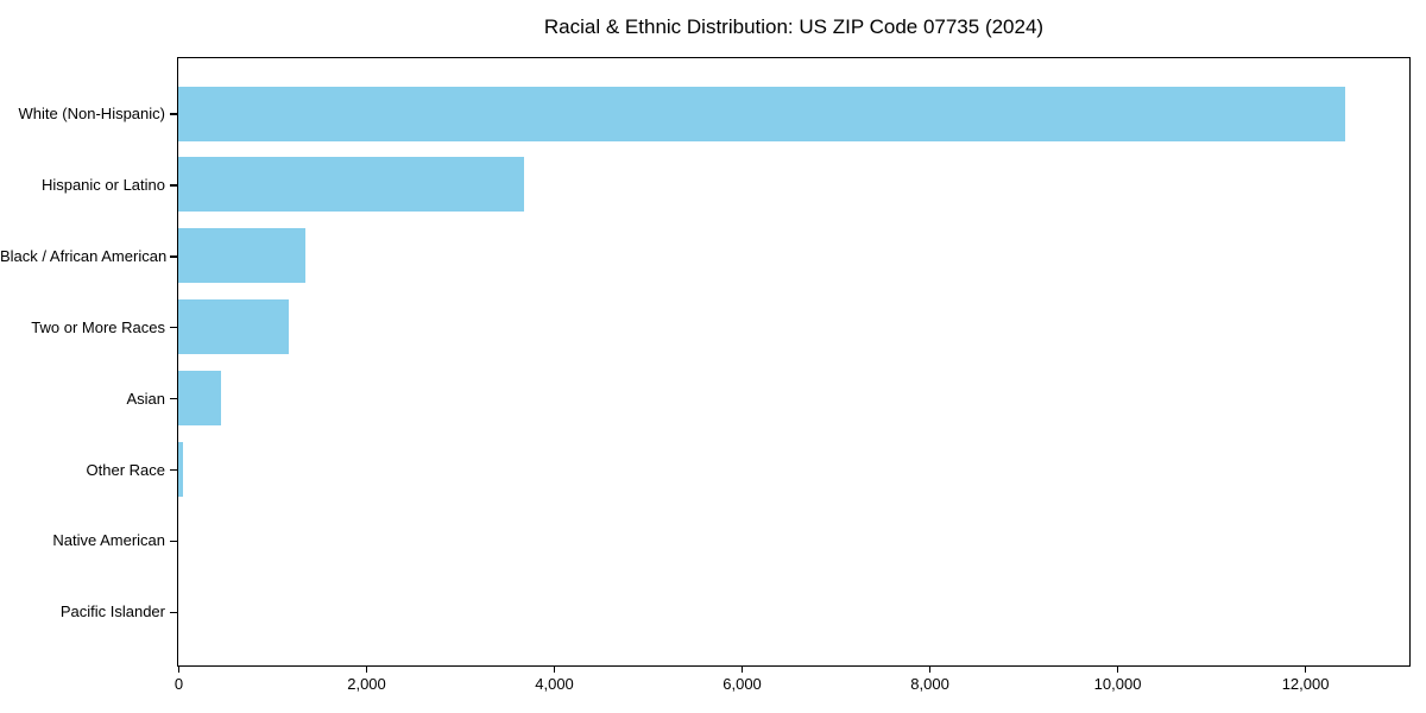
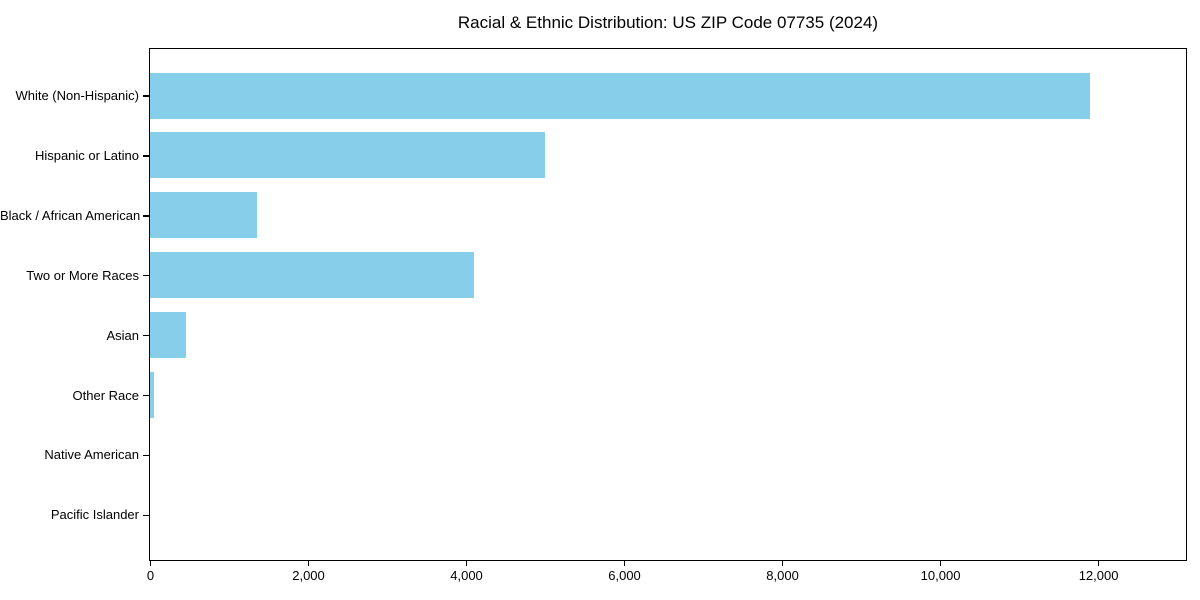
White (Non-Hispanic): 12400 -> 11900
Hispanic or Latino: 3700 -> 5000
Two or More Races: 1200 -> 4100
